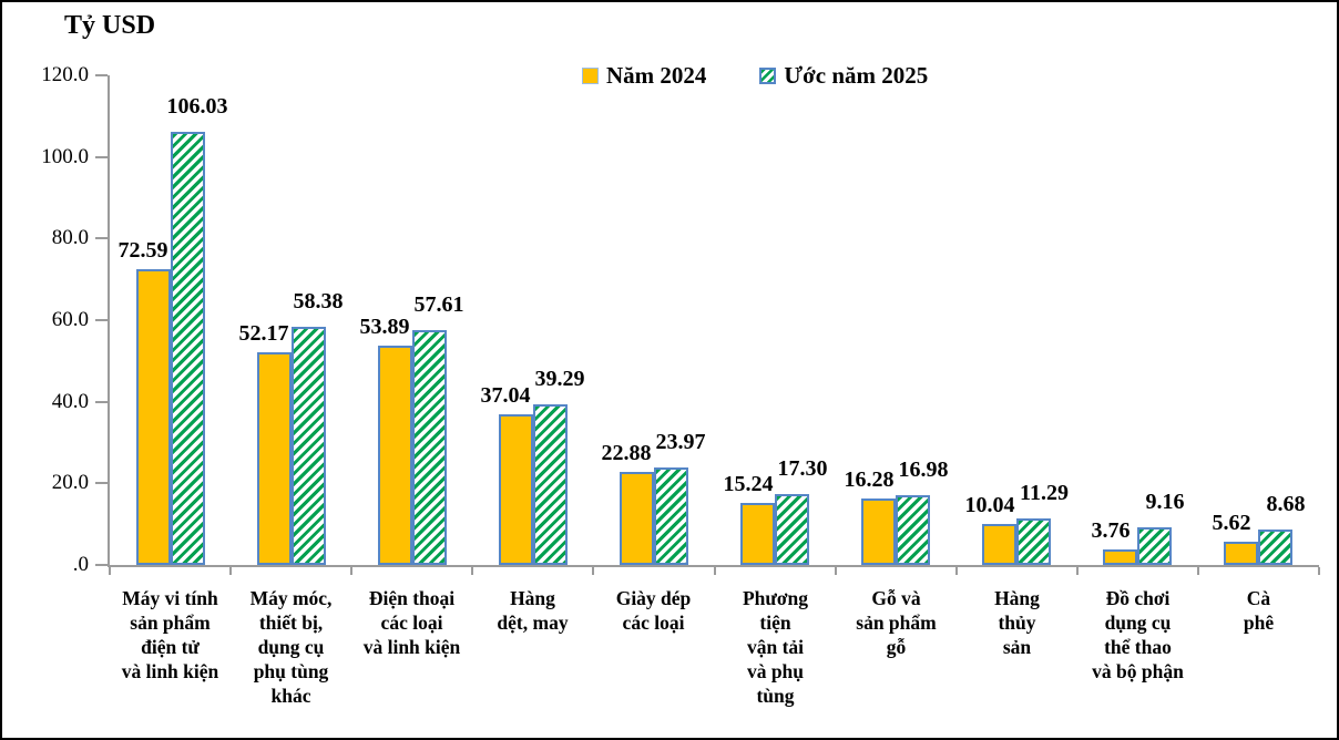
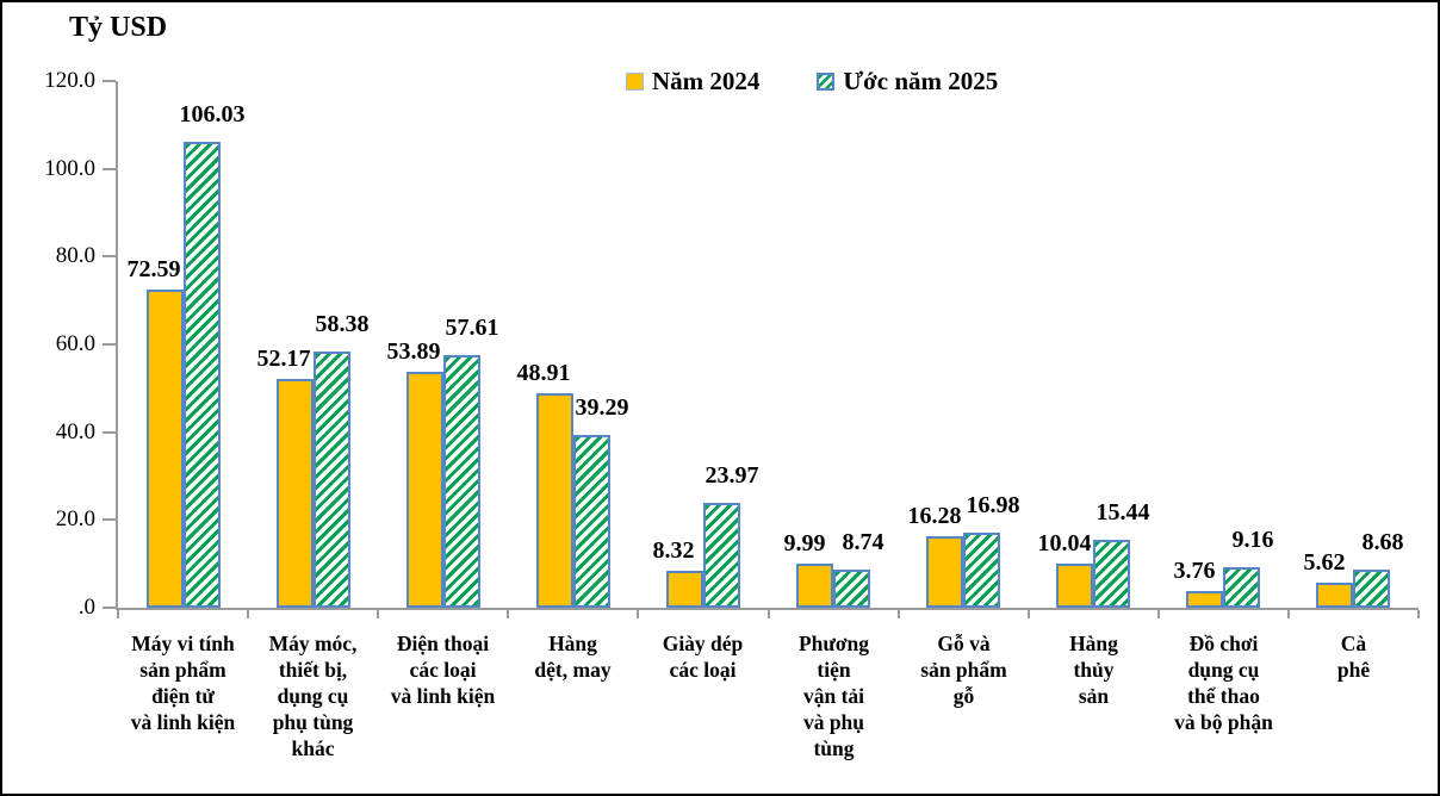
Năm 2024/Hàng dệt, may: 37.04 -> 48.91
Năm 2024/Giày dép các loại: 22.88 -> 8.32
Năm 2024/Phương tiện vận tải và phụ tùng: 15.24 -> 9.99
Ước năm 2025/Phương tiện vận tải và phụ tùng: 17.30 -> 8.74
Ước năm 2025/Hàng thủy sản: 11.29 -> 15.44
